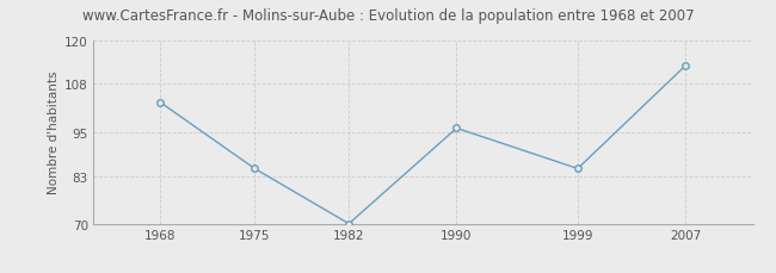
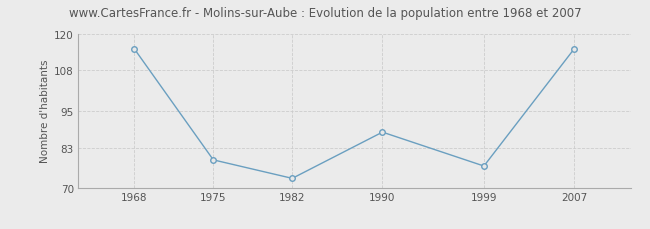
1968: 103 -> 115
1975: 85 -> 79
1982: 70 -> 73
1990: 96 -> 88
1999: 85 -> 77
2007: 113 -> 115
